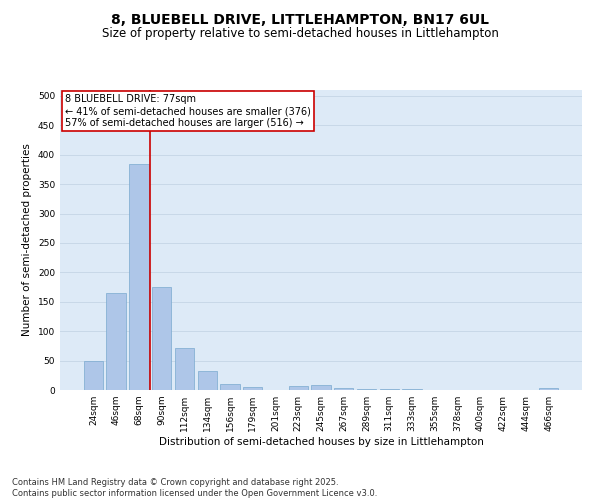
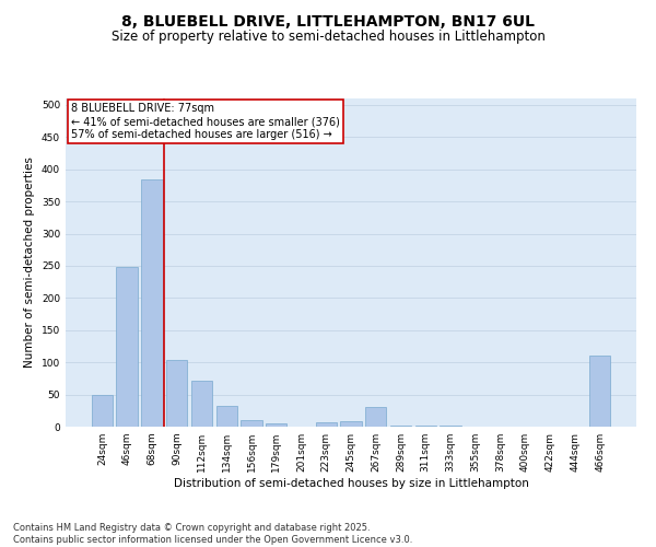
46sqm: 165 -> 248
90sqm: 175 -> 104
267sqm: 4 -> 30
466sqm: 3 -> 110
